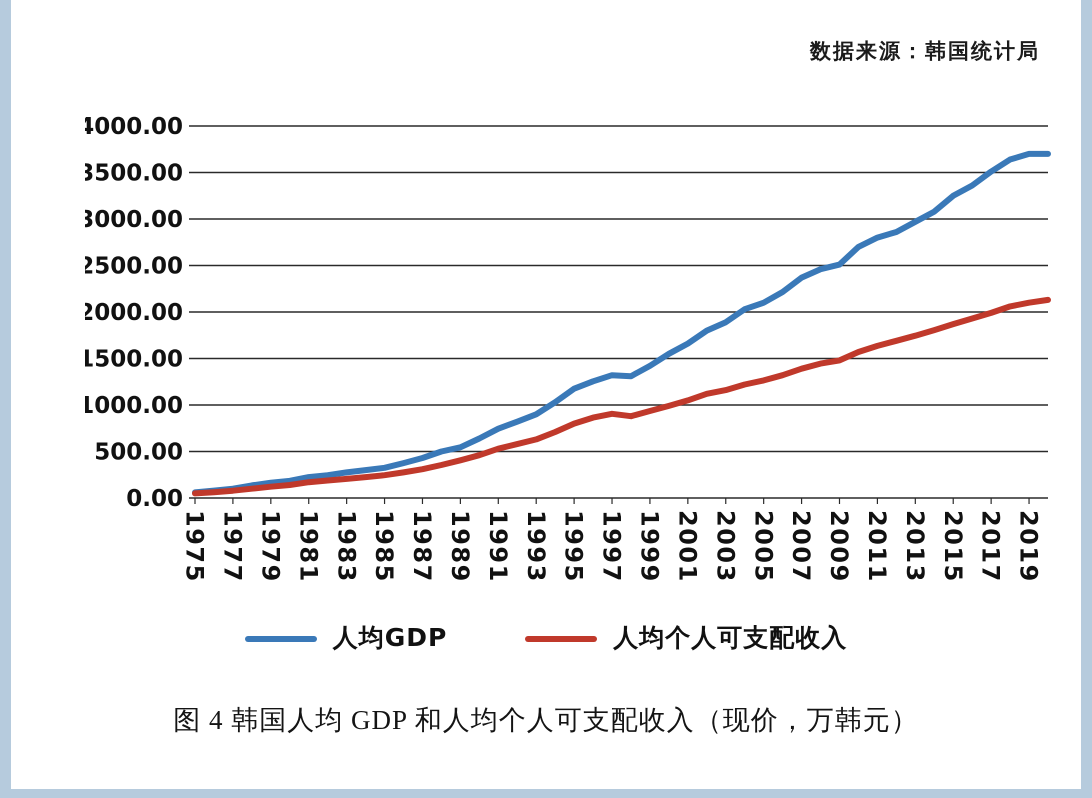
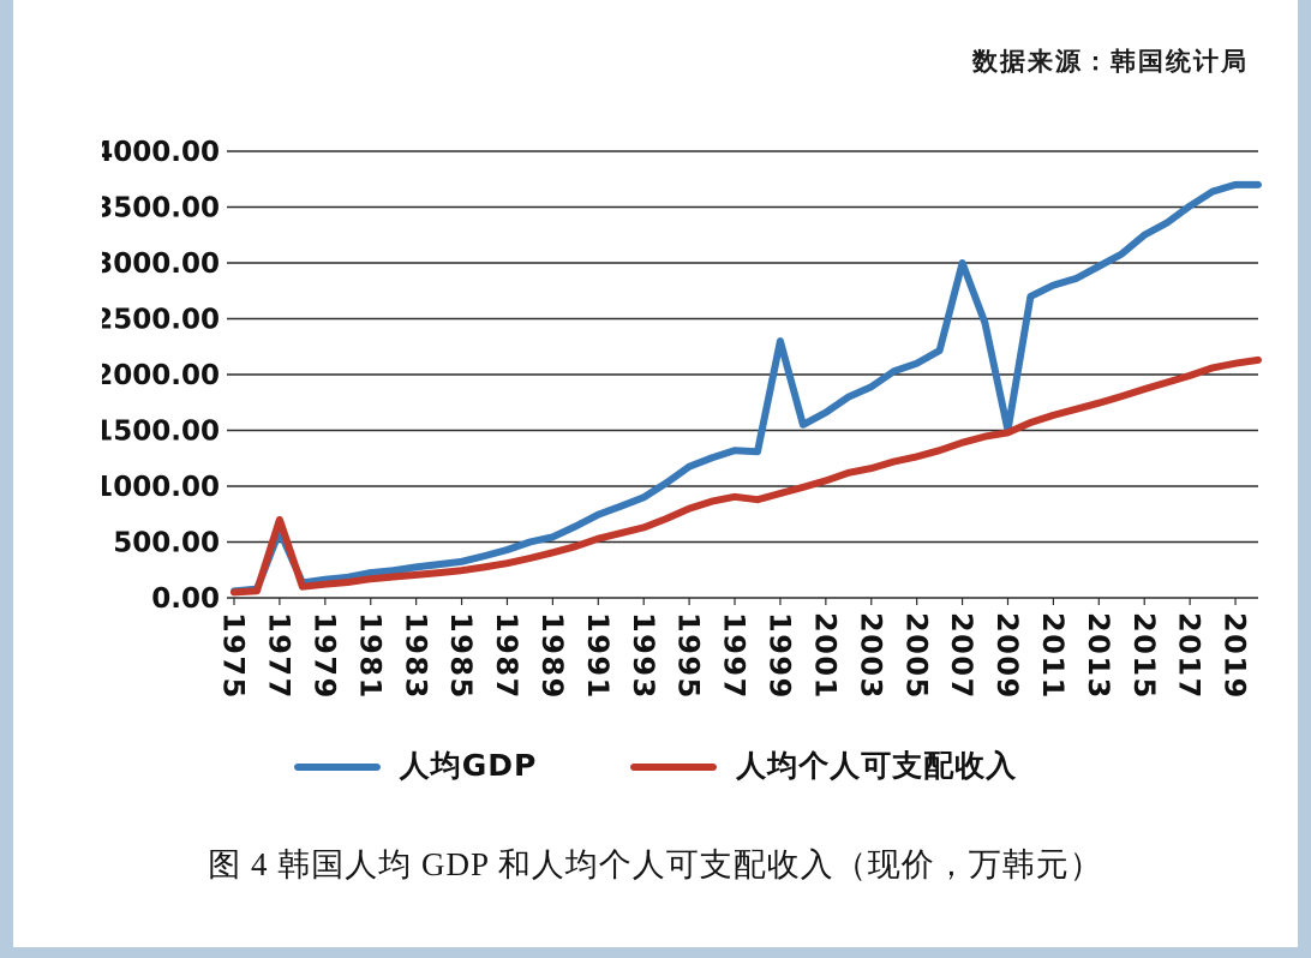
人均GDP/1977: 100 -> 600
人均个人可支配收入/1977: 100 -> 700
人均GDP/1999: 1400 -> 2300
人均GDP/2007: 2400 -> 3000
人均GDP/2009: 2500 -> 1500
